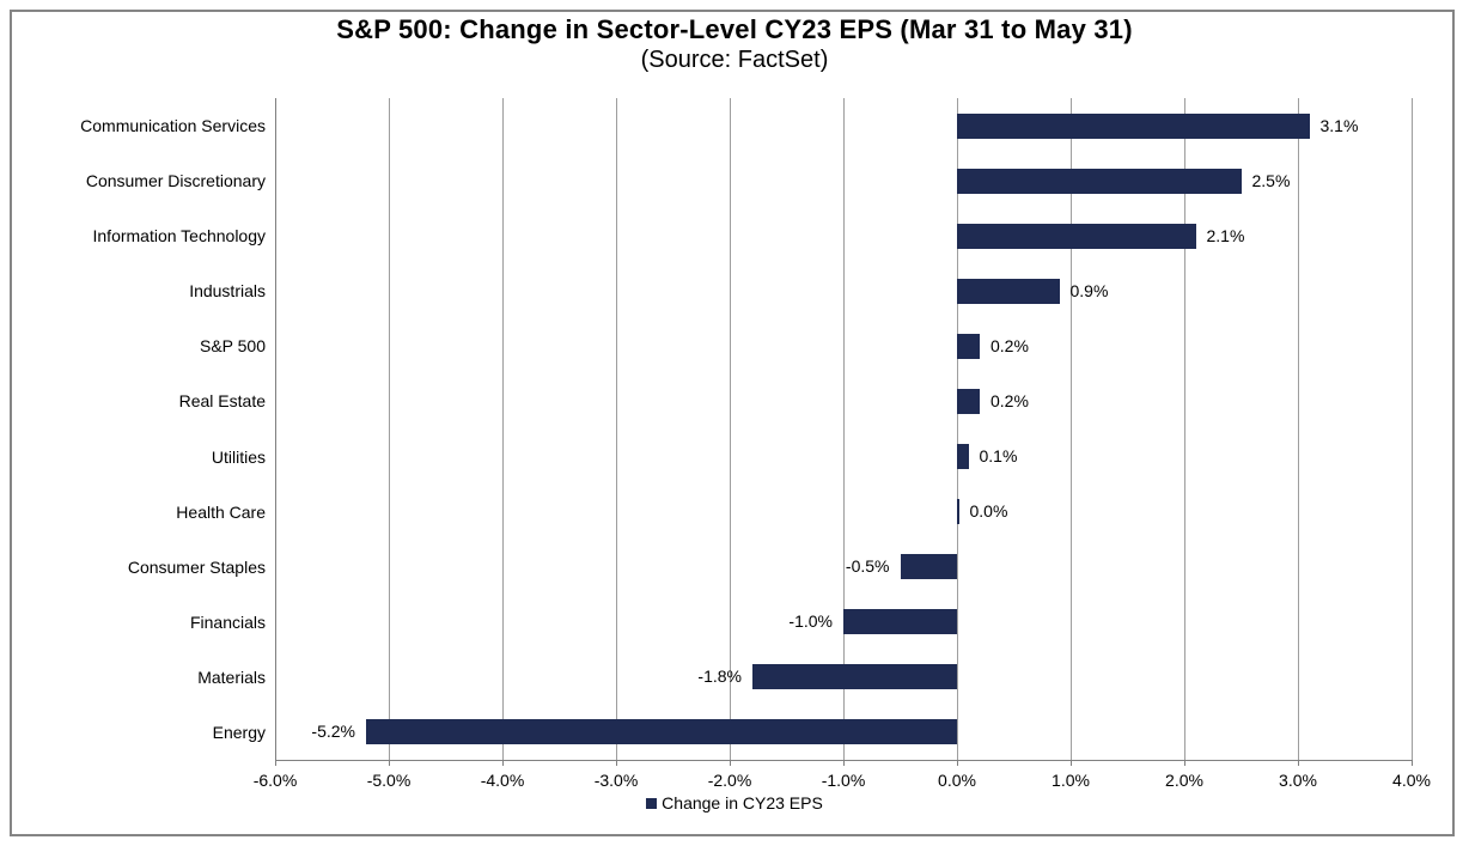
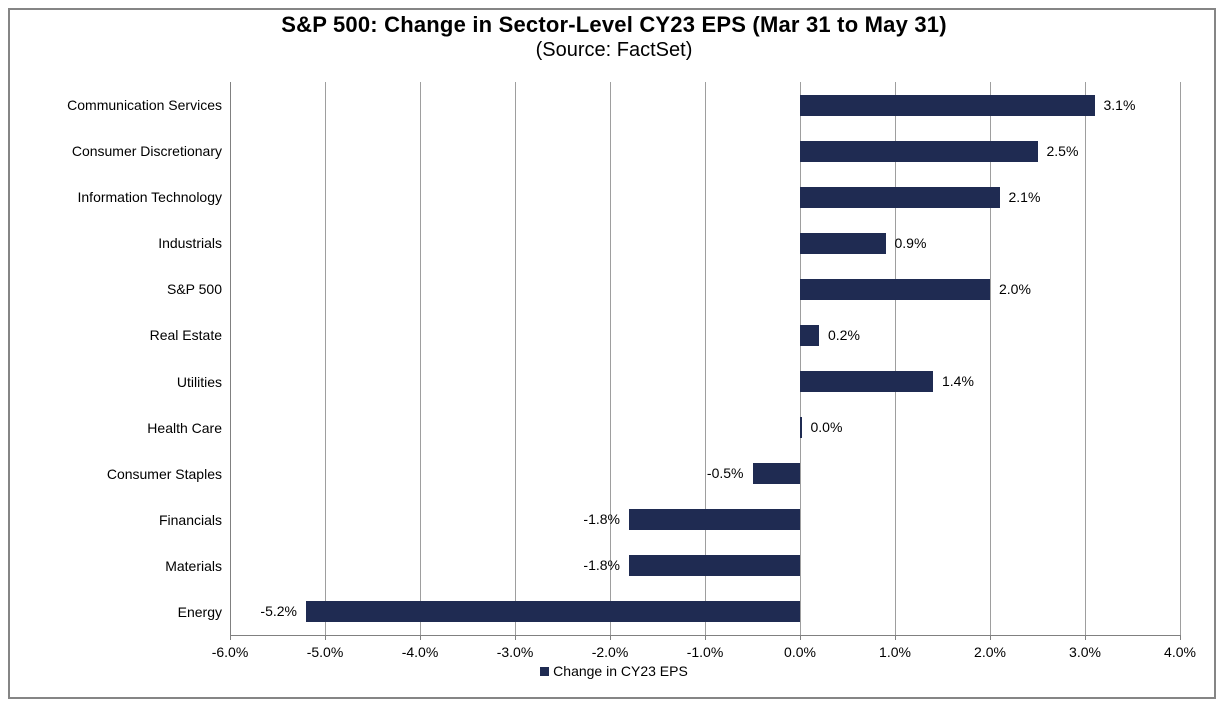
S&P 500: 0.2% -> 2.0%
Utilities: 0.1% -> 1.4%
Financials: -1.0% -> -1.8%
